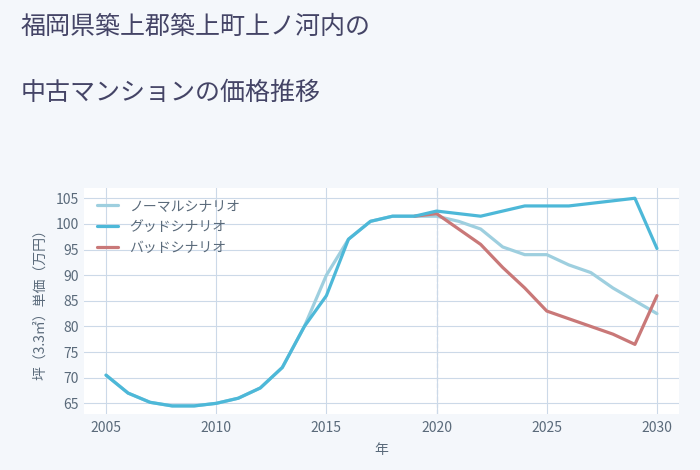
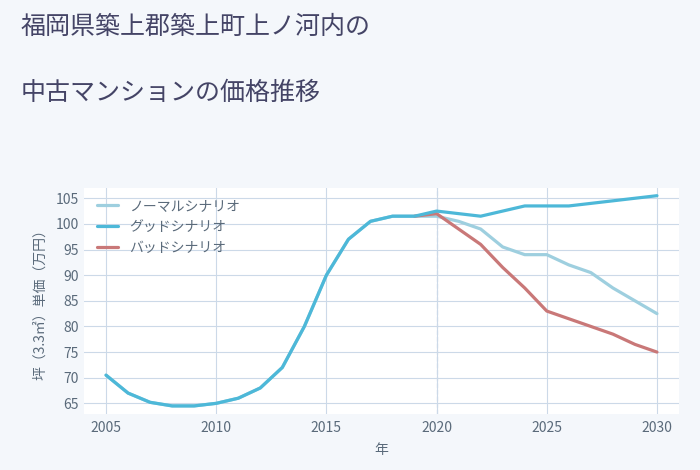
グッドシナリオ/2015: 86.0 -> 90.0
グッドシナリオ/2030: 95.2 -> 105.5
バッドシナリオ/2030: 86.0 -> 75.0
